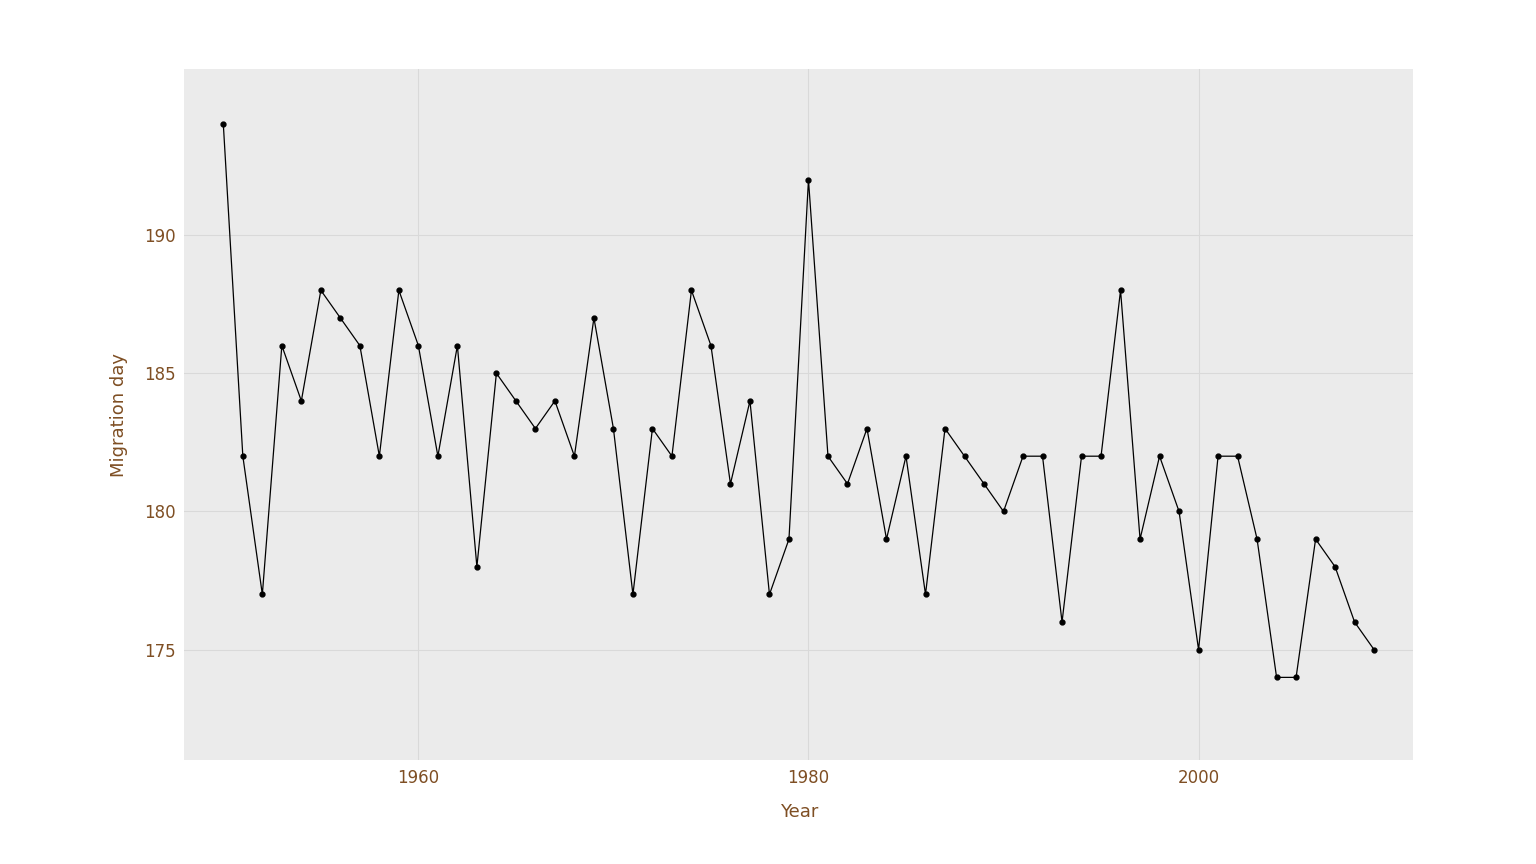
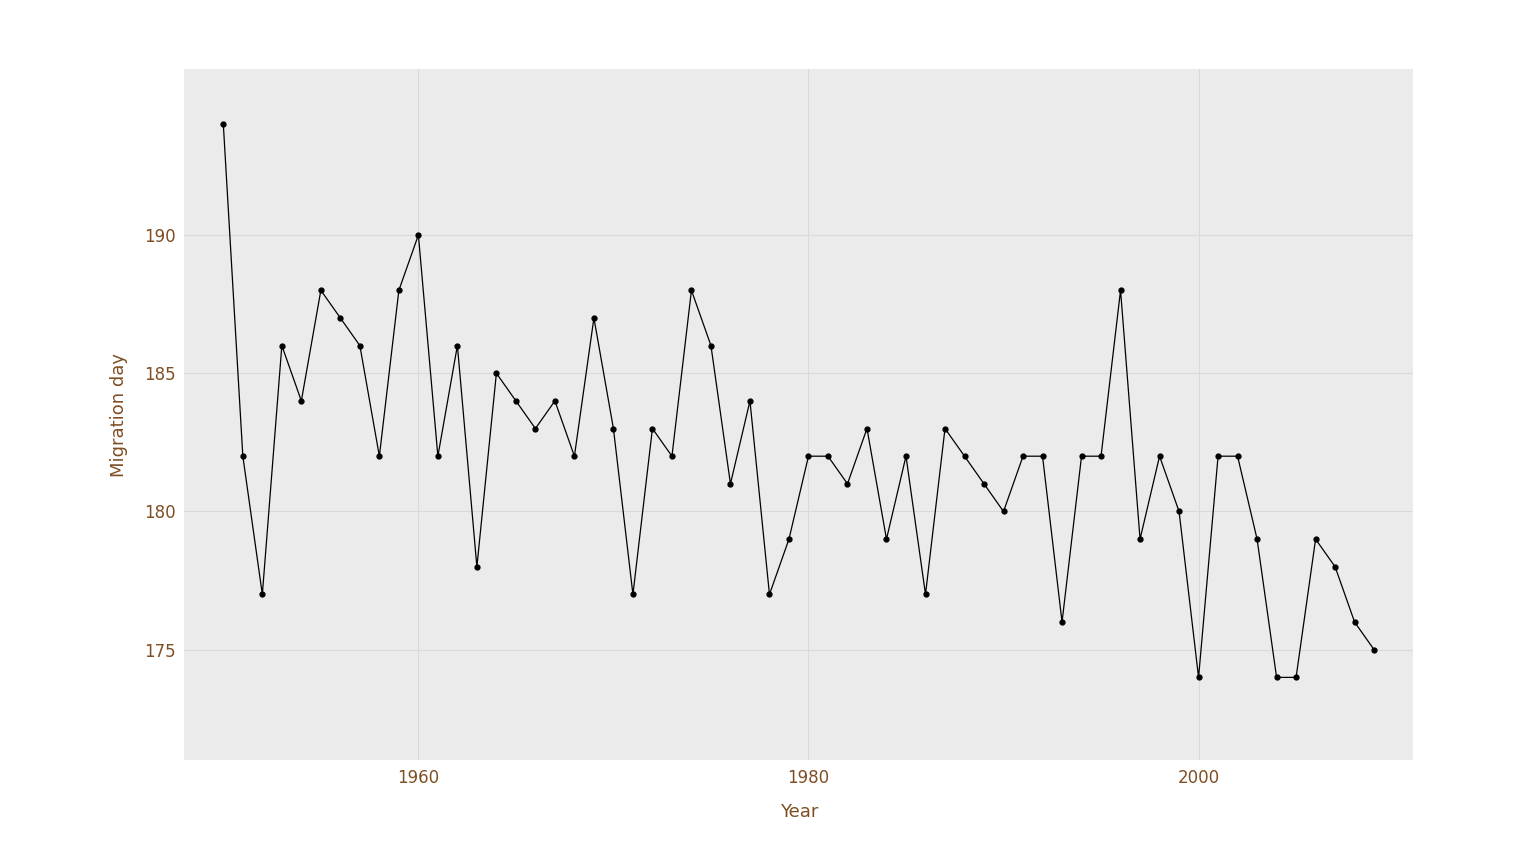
1960: 186 -> 190
1980: 192 -> 182
2000: 175 -> 174
